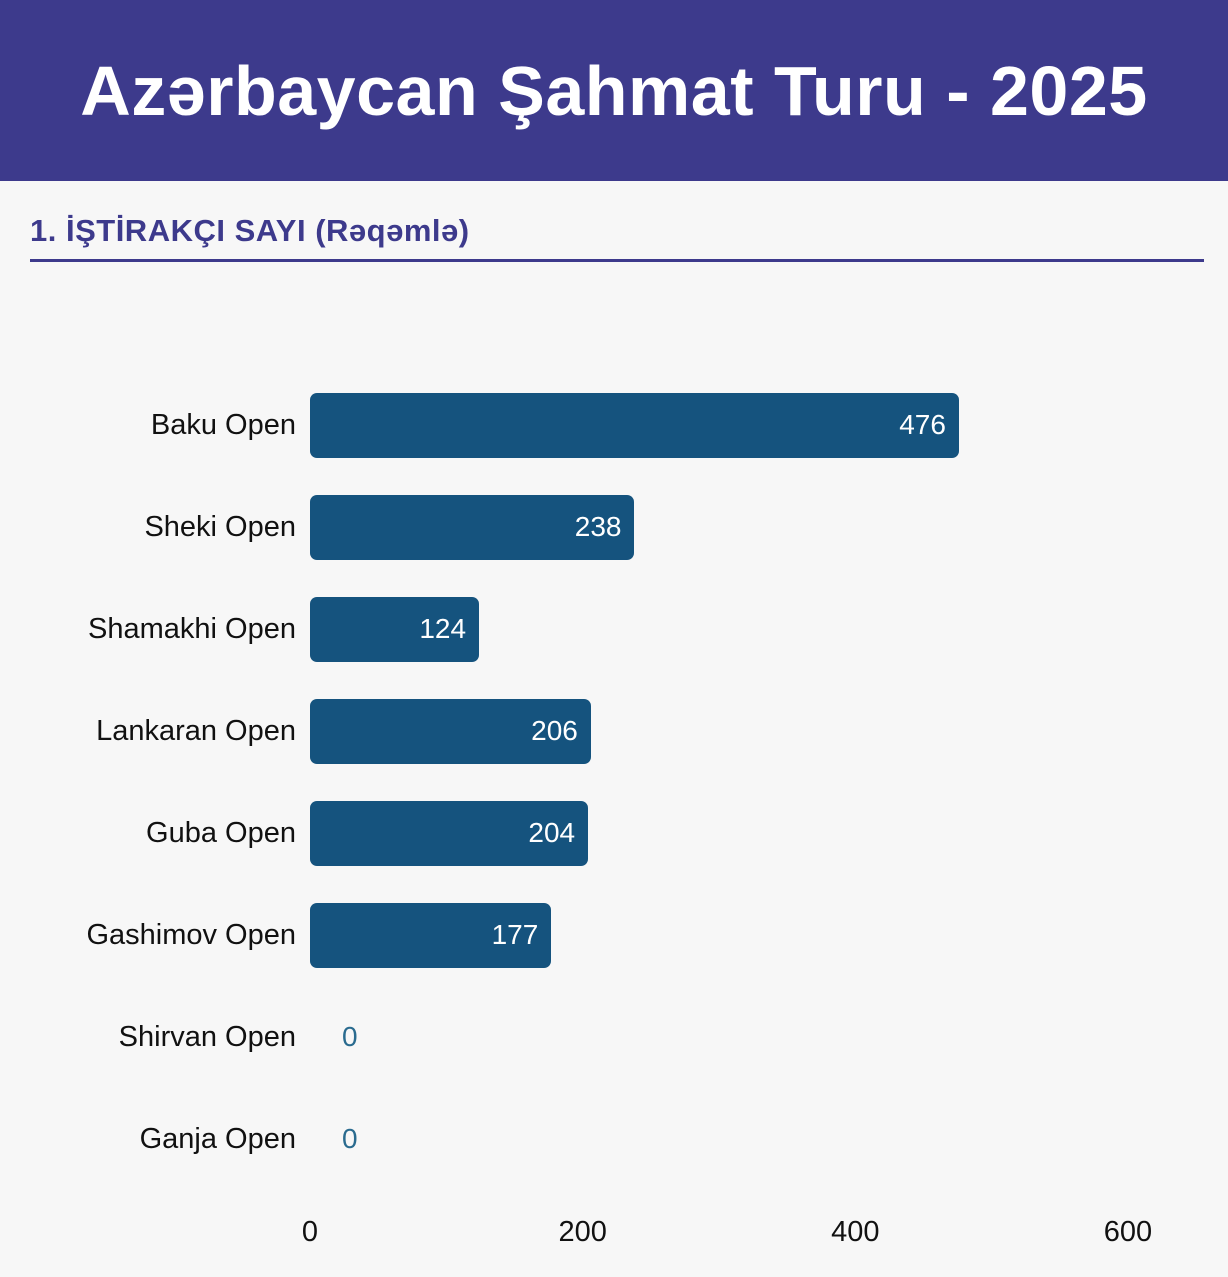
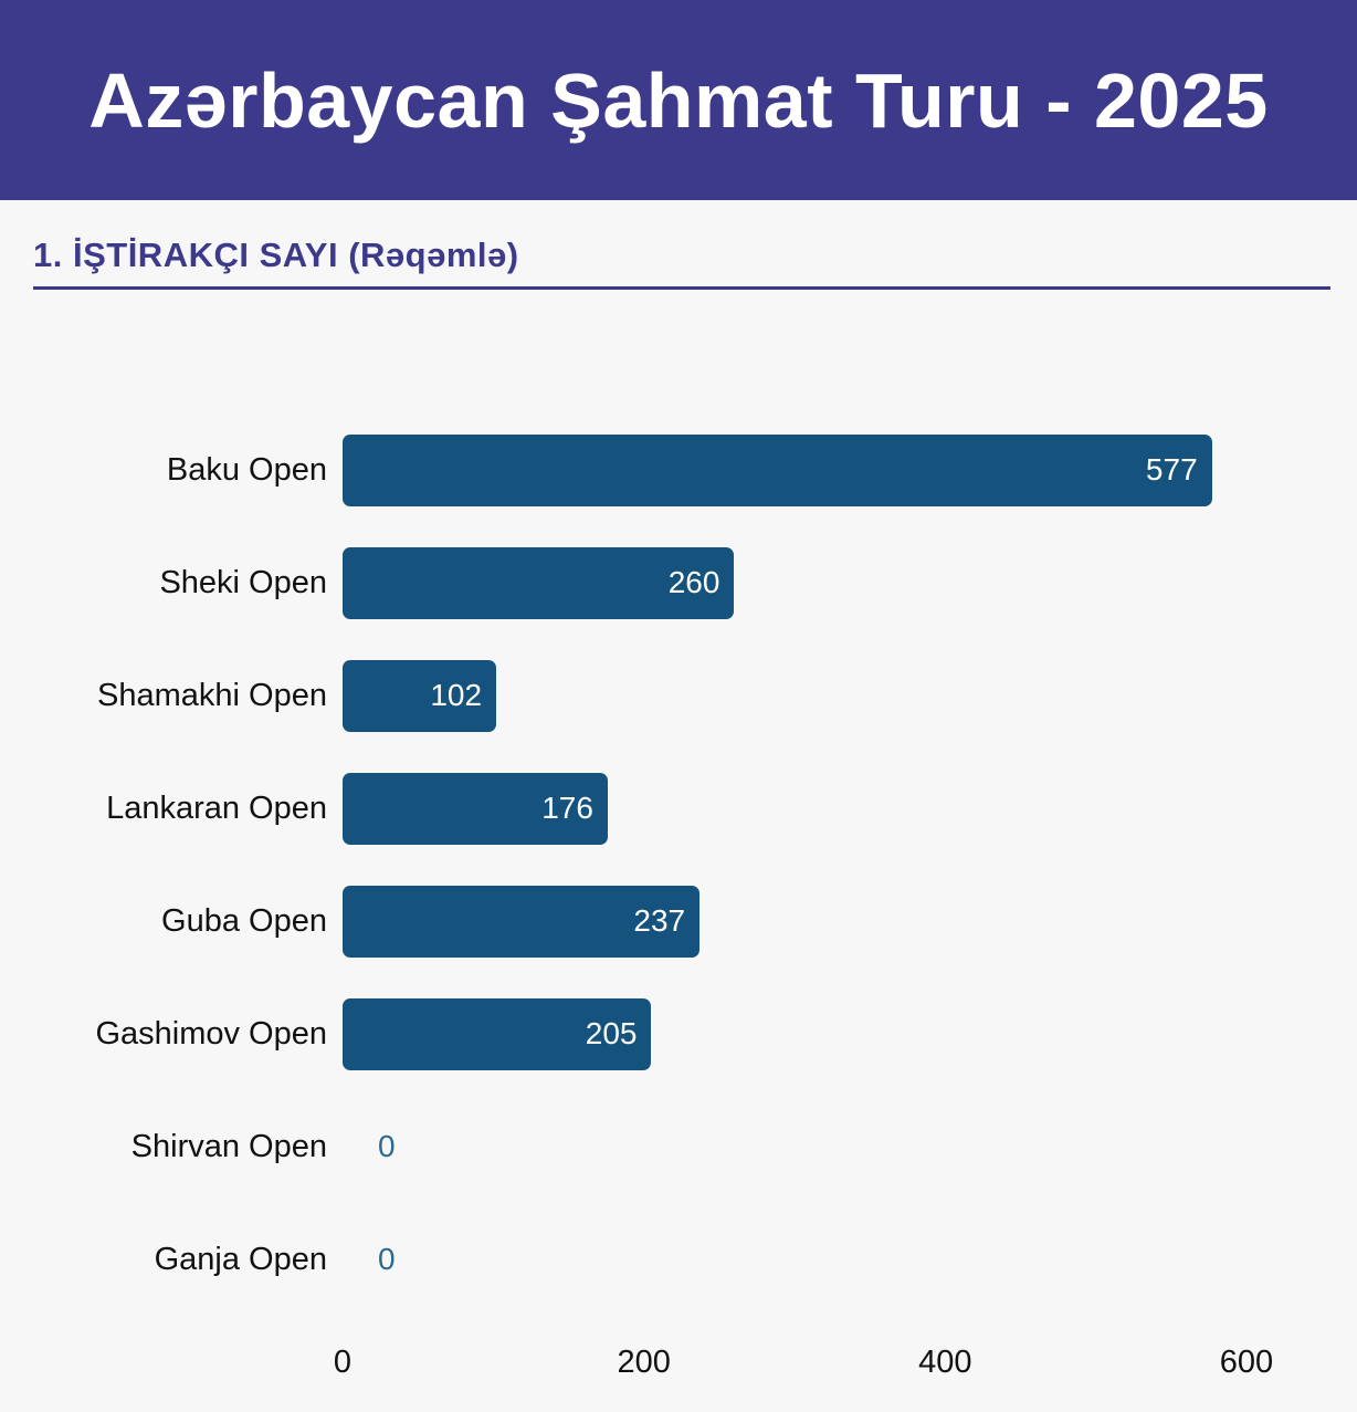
Baku Open: 476 -> 577
Sheki Open: 238 -> 260
Shamakhi Open: 124 -> 102
Lankaran Open: 206 -> 176
Guba Open: 204 -> 237
Gashimov Open: 177 -> 205
